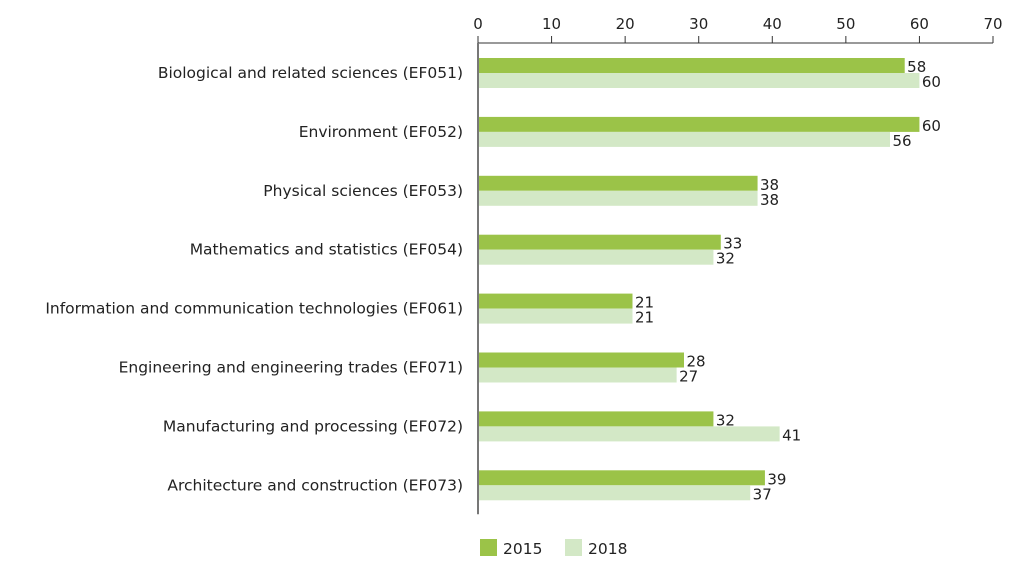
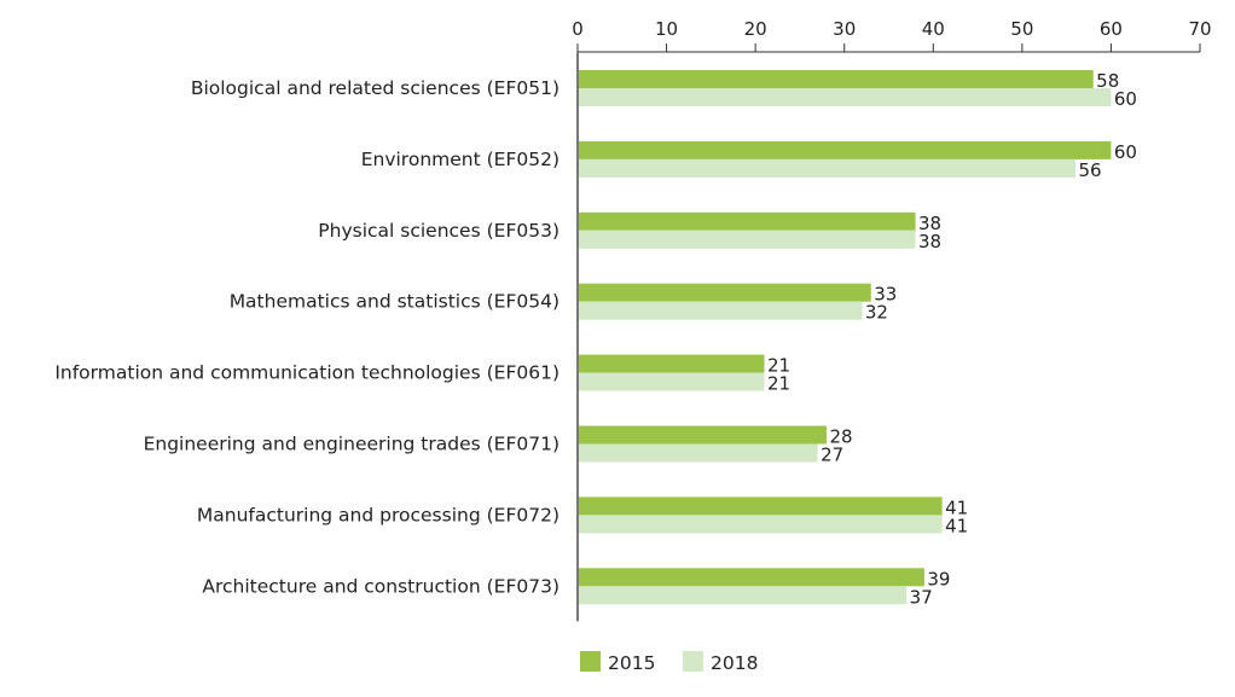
2015/Manufacturing and processing (EF072): 32 -> 41
